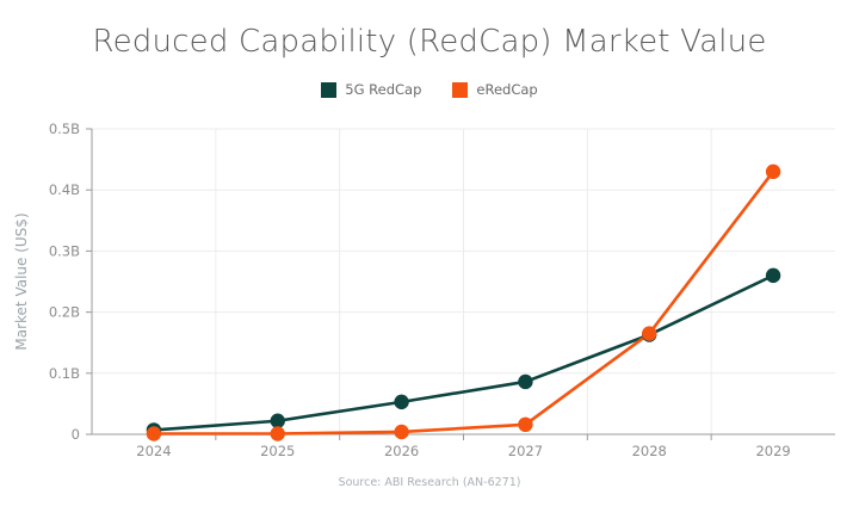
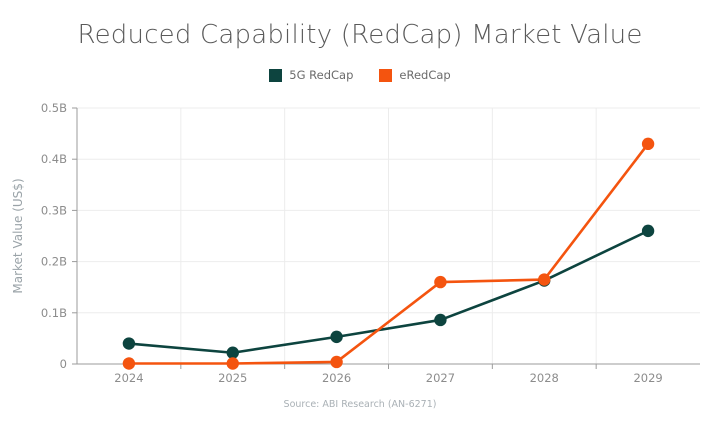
5G RedCap/2024: 0.01B -> 0.04B
eRedCap/2027: 0.02B -> 0.16B
